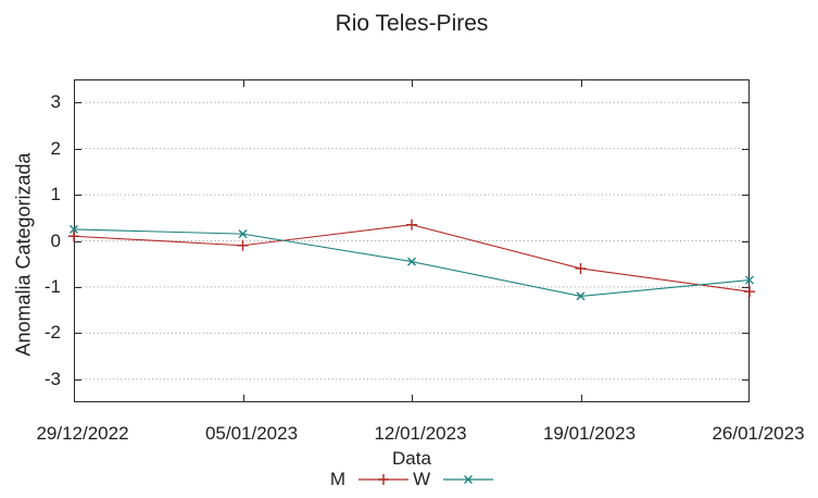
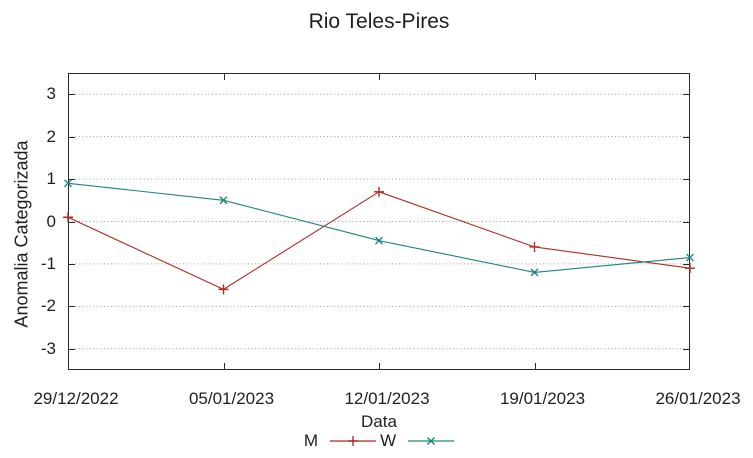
W/29/12/2022: 0.2 -> 0.9
M/05/01/2023: -0.1 -> -1.6
W/05/01/2023: 0.1 -> 0.5
M/12/01/2023: 0.3 -> 0.7
